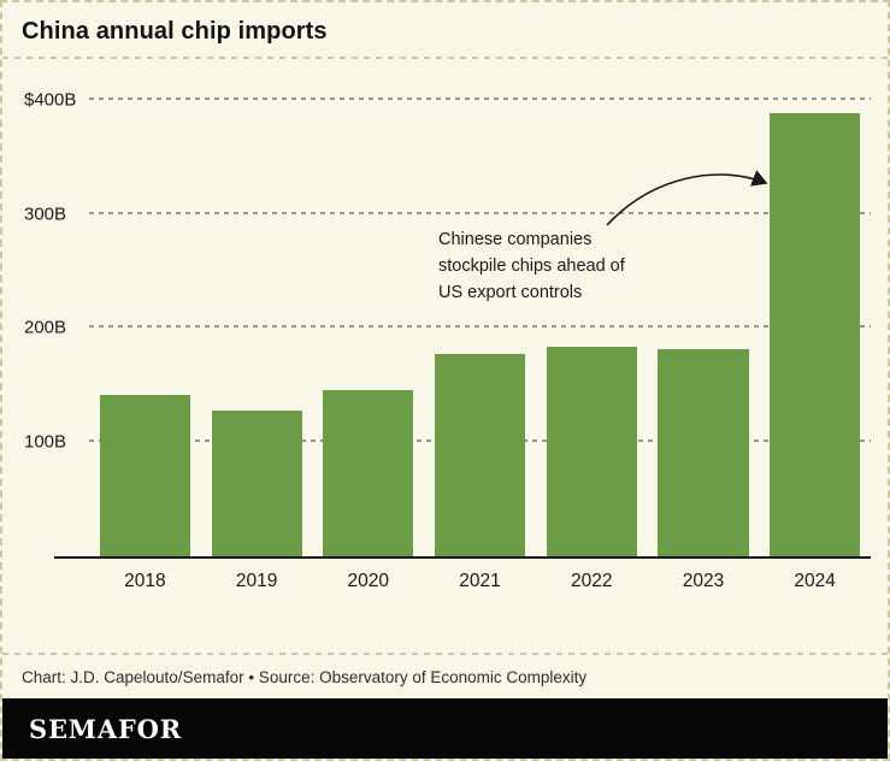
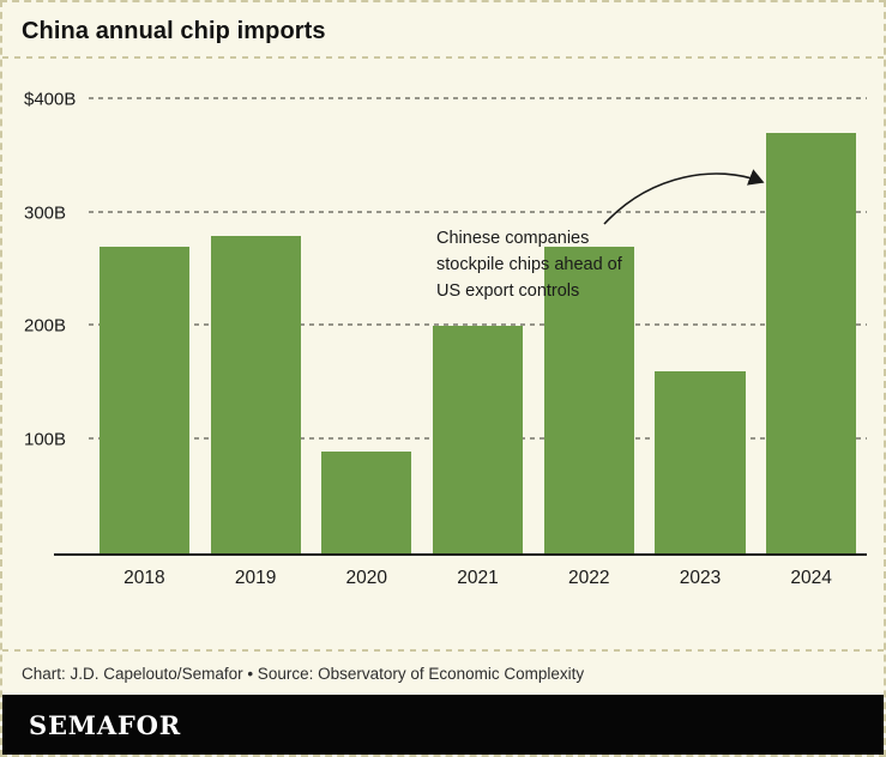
2018: $140B -> $270B
2019: $130B -> $280B
2020: $150B -> $90B
2021: $180B -> $200B
2022: $180B -> $270B
2023: $180B -> $160B
2024: $390B -> $370B
